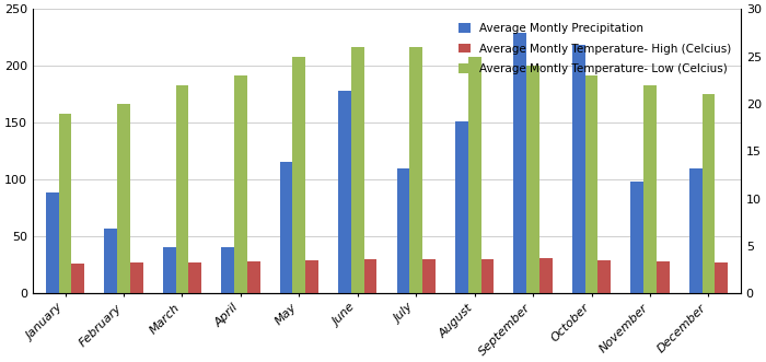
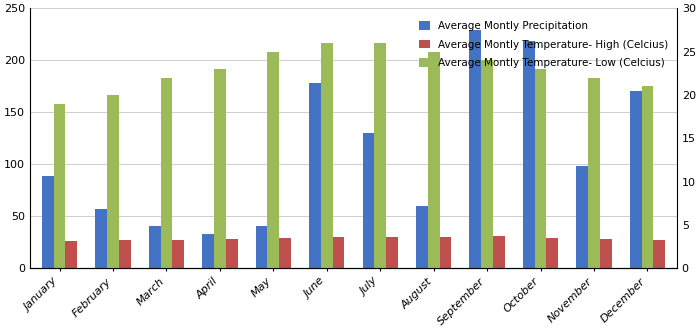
Average Montly Precipitation/April: 41 -> 33
Average Montly Precipitation/May: 116 -> 41
Average Montly Precipitation/July: 110 -> 130
Average Montly Precipitation/August: 151 -> 60
Average Montly Precipitation/December: 110 -> 170
